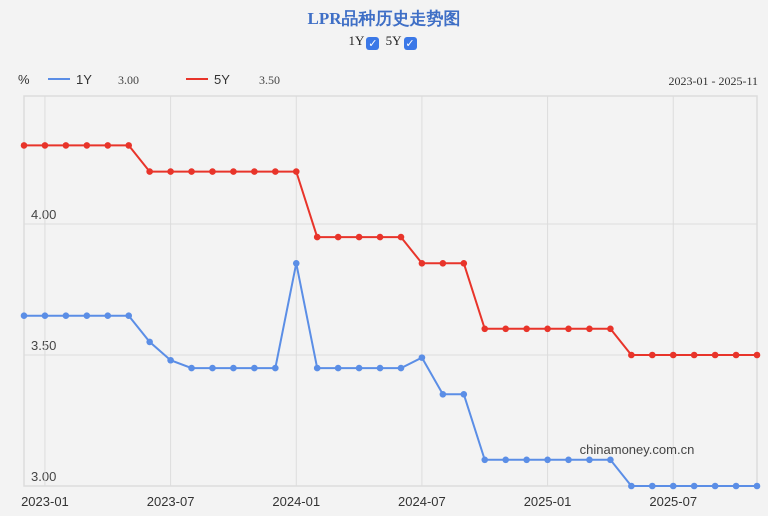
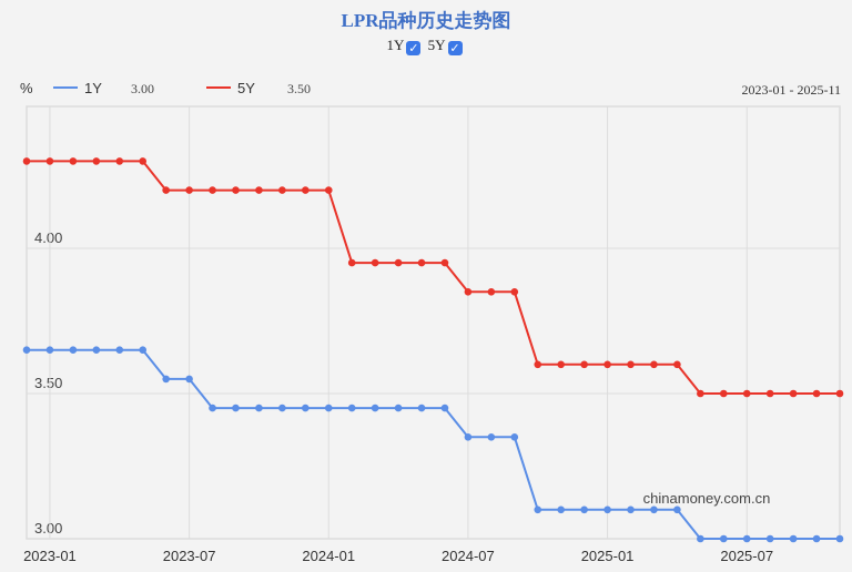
1Y/2023-07: 3.48 -> 3.55
1Y/2024-01: 3.85 -> 3.45
1Y/2024-07: 3.49 -> 3.35
